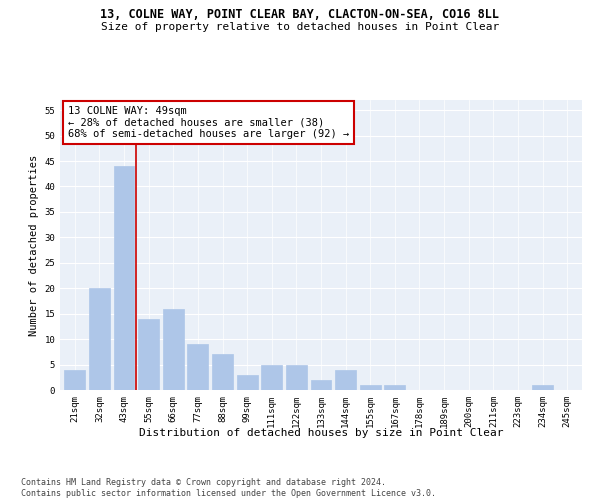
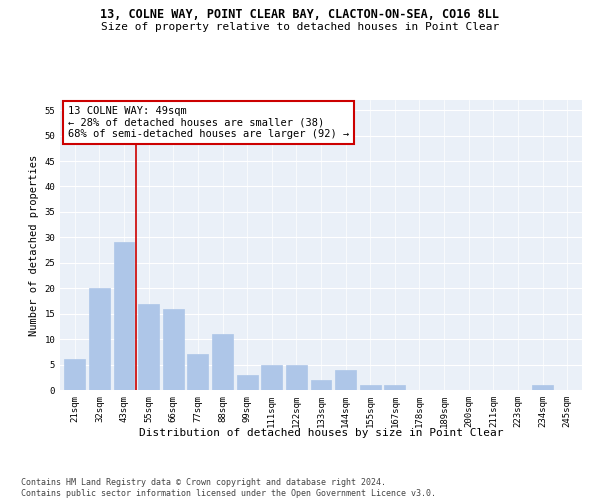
21sqm: 4 -> 6
43sqm: 44 -> 29
55sqm: 14 -> 17
77sqm: 9 -> 7
88sqm: 7 -> 11
